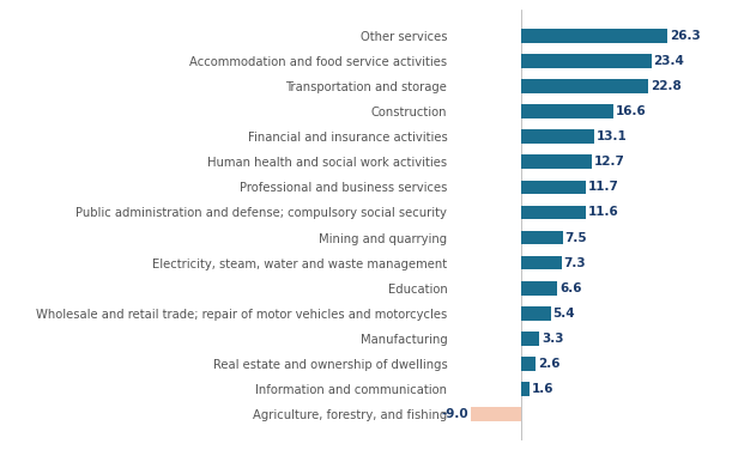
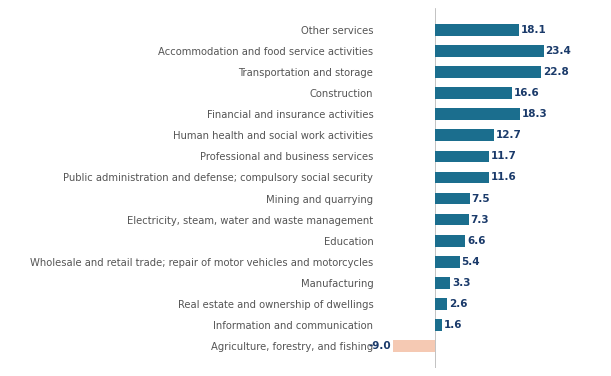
Other services: 26.3 -> 18.1
Financial and insurance activities: 13.1 -> 18.3
